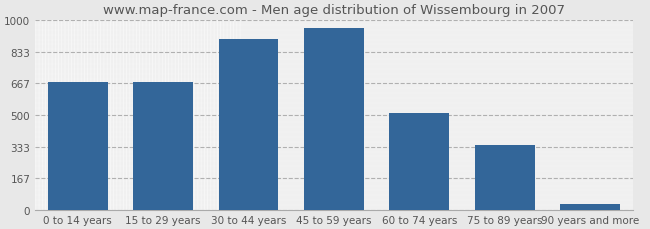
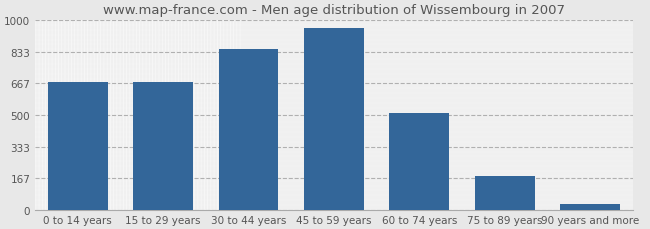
30 to 44 years: 900 -> 850
75 to 89 years: 340 -> 180
